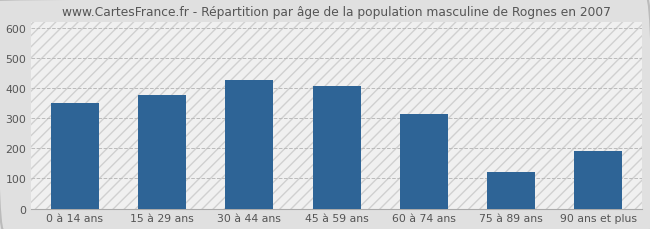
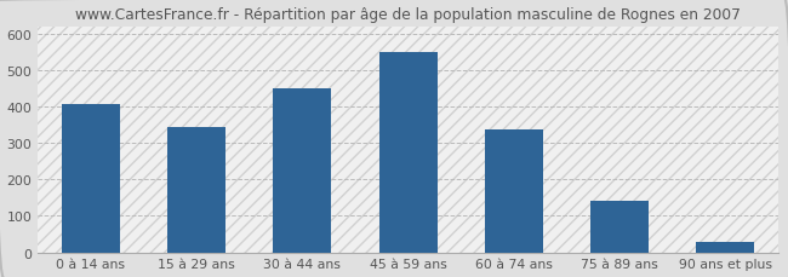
0 à 14 ans: 350 -> 405
15 à 29 ans: 375 -> 342
30 à 44 ans: 425 -> 450
45 à 59 ans: 405 -> 548
60 à 74 ans: 315 -> 336
75 à 89 ans: 120 -> 142
90 ans et plus: 190 -> 28
